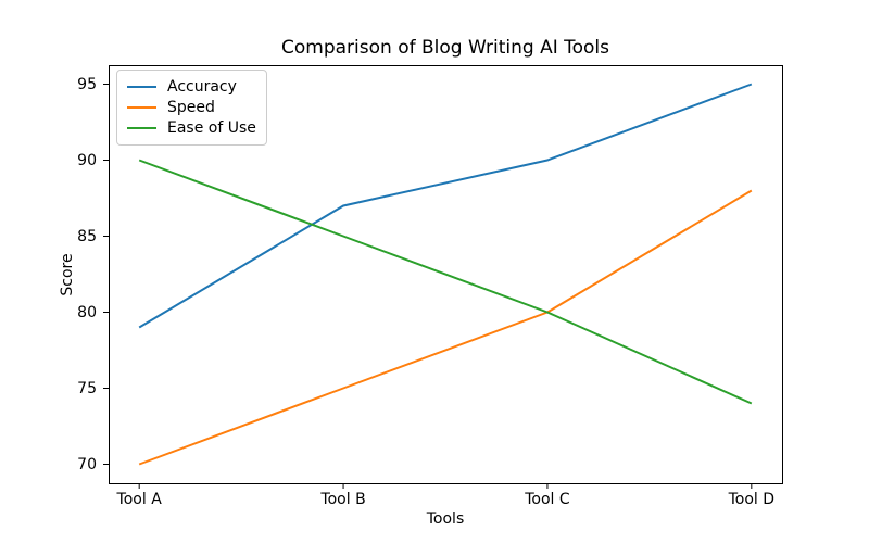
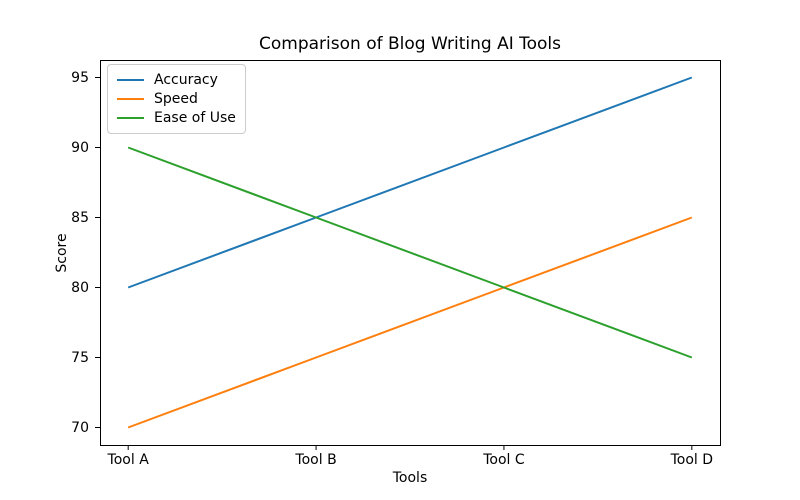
Accuracy/Tool A: 79 -> 80
Accuracy/Tool B: 87 -> 85
Speed/Tool D: 88 -> 85
Ease of Use/Tool D: 74 -> 75
